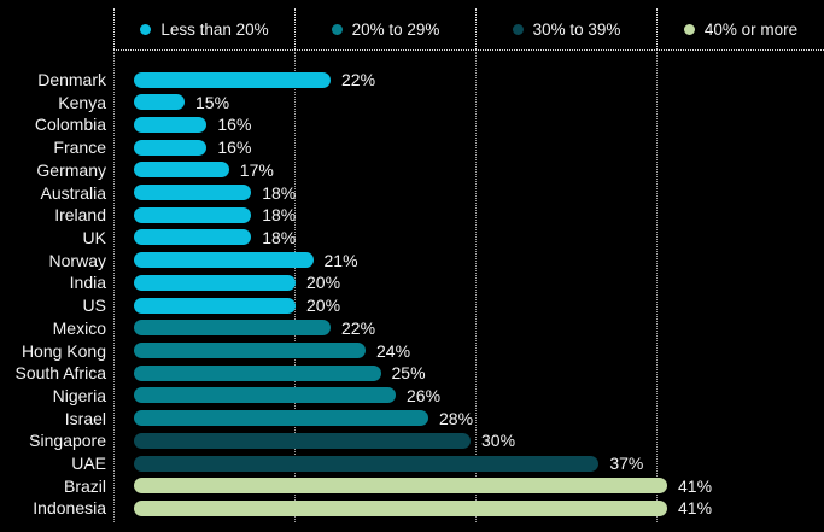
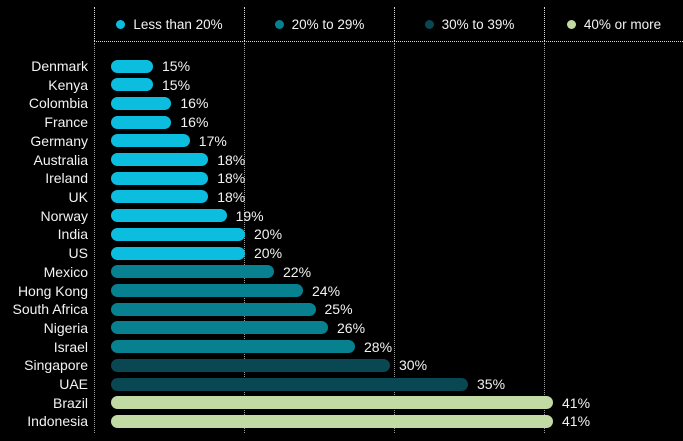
Denmark: 22% -> 15%
Norway: 21% -> 19%
UAE: 37% -> 35%
